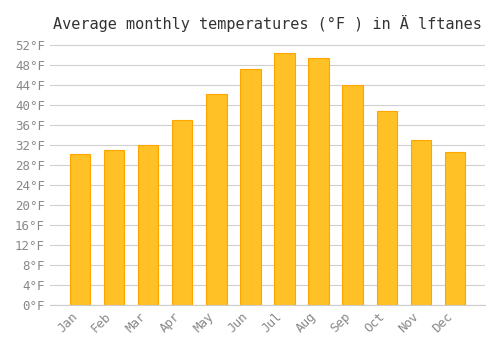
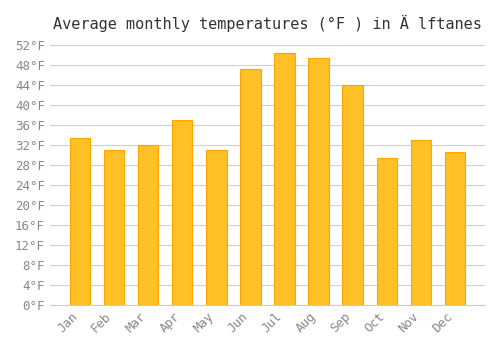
Jan: 30.2°F -> 33.5°F
May: 42.3°F -> 31.0°F
Oct: 38.8°F -> 29.5°F
